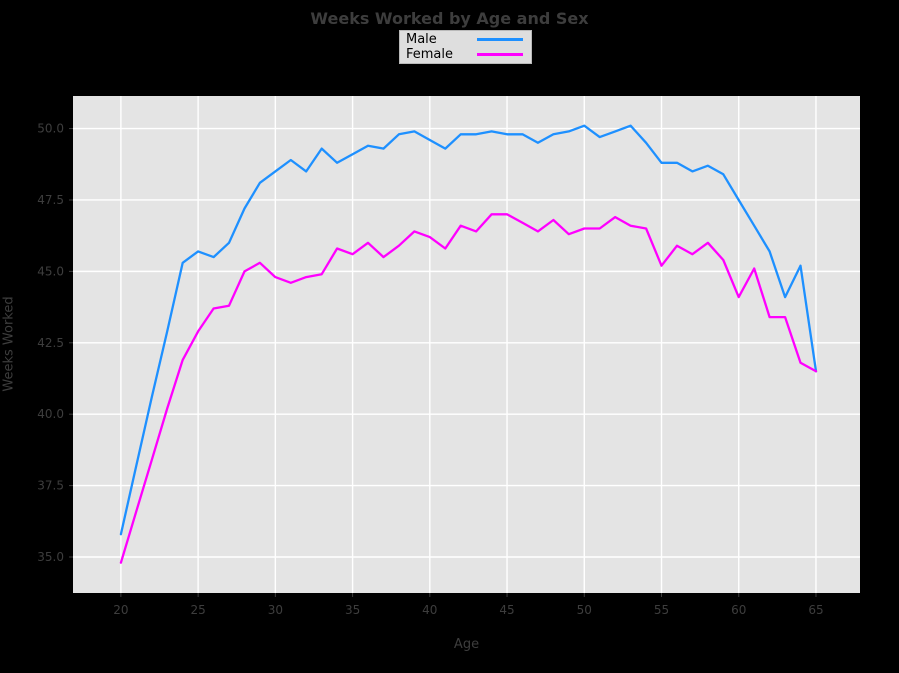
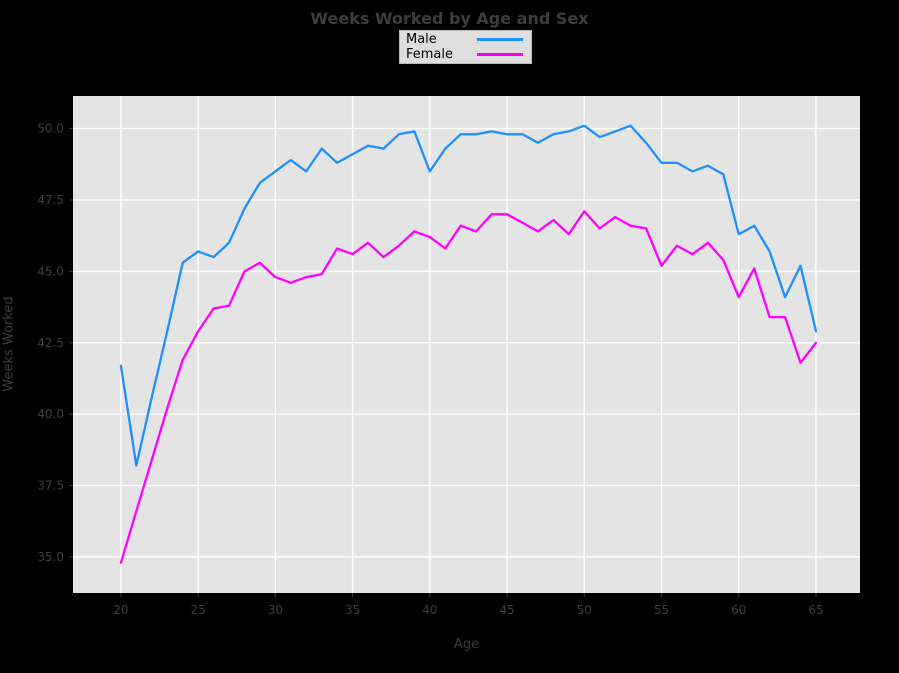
Male/20: 35.8 -> 41.7
Male/40: 49.6 -> 48.5
Female/50: 46.5 -> 47.1
Male/60: 47.5 -> 46.3
Male/65: 41.5 -> 42.9
Female/65: 41.5 -> 42.5
